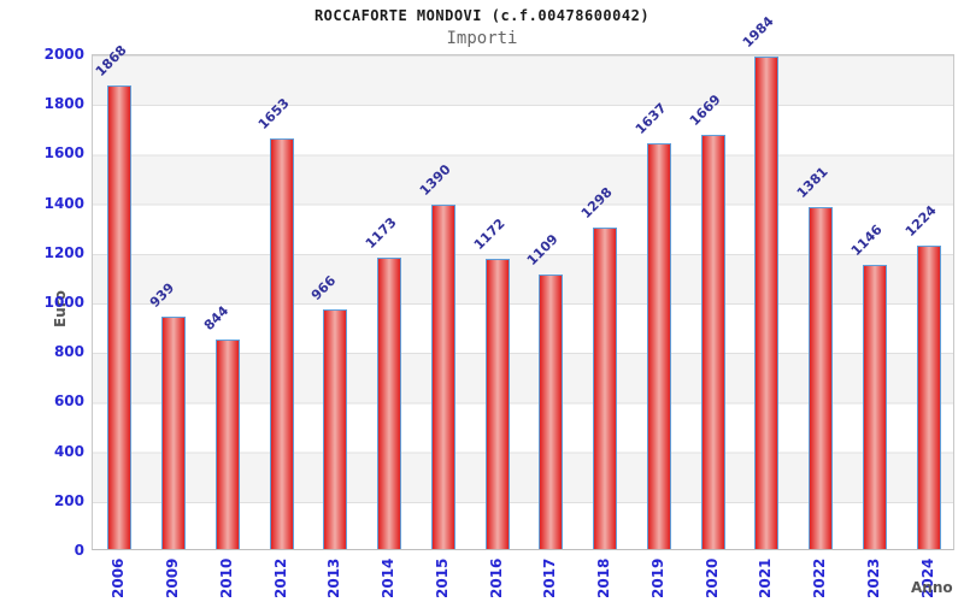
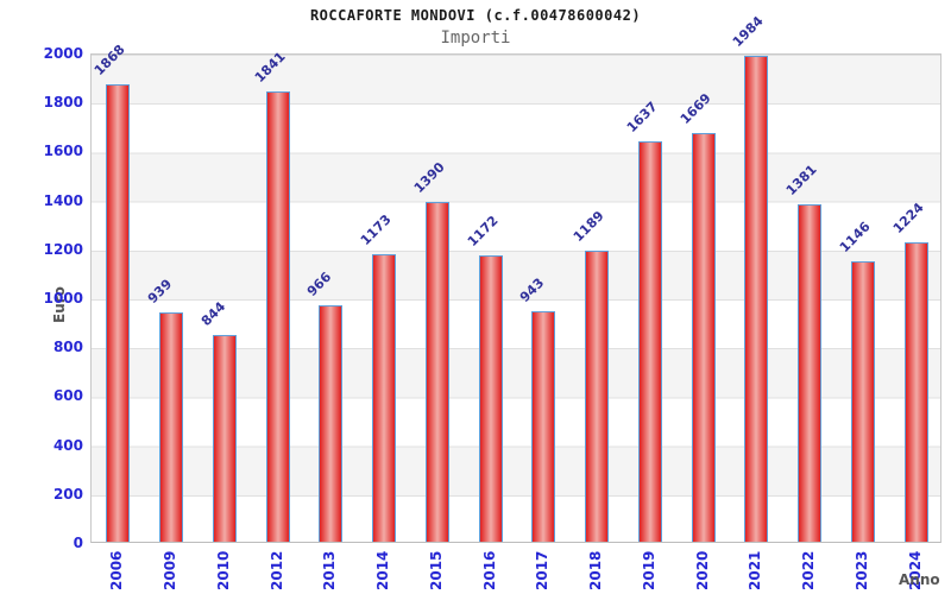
2012: 1653 -> 1841
2017: 1109 -> 943
2018: 1298 -> 1189
